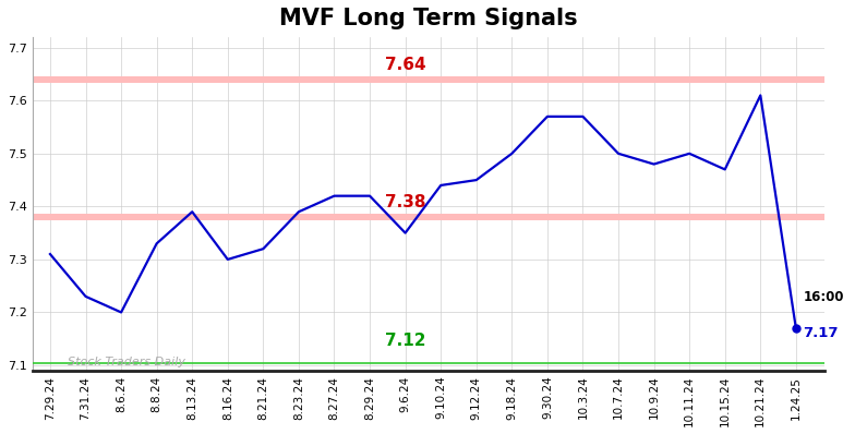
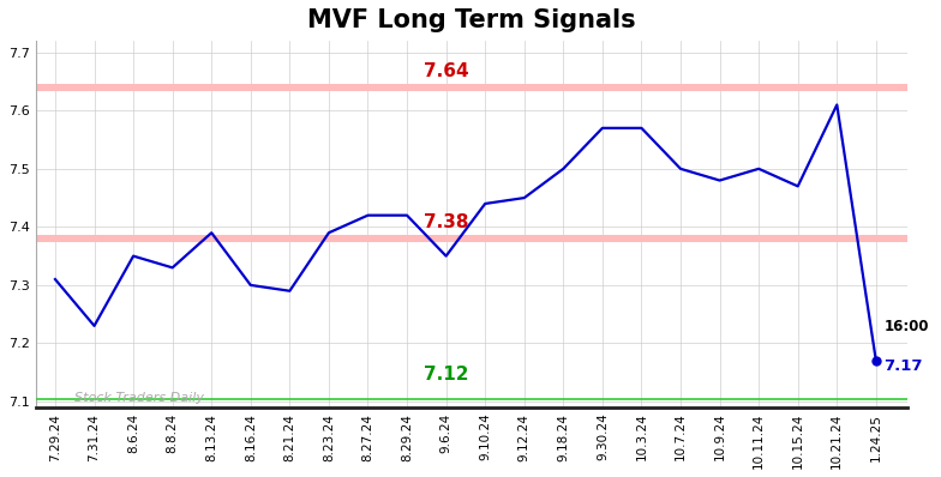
8.6.24: 7.20 -> 7.35
8.21.24: 7.32 -> 7.29
